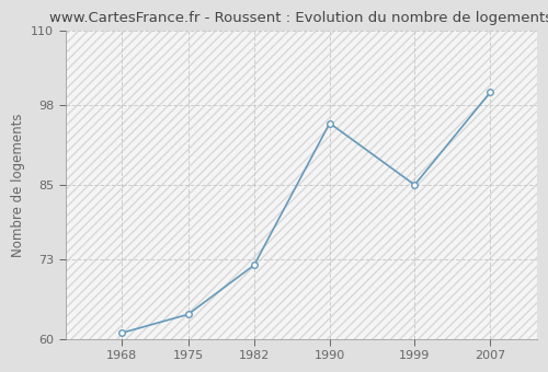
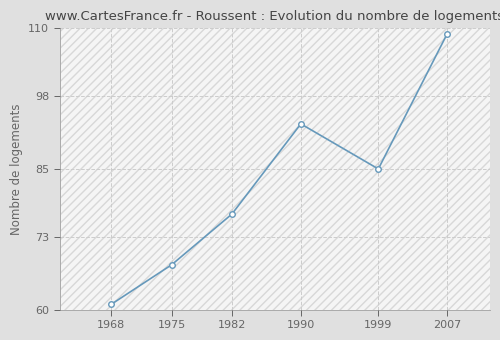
1975: 64 -> 68
1982: 72 -> 77
1990: 95 -> 93
2007: 100 -> 109
